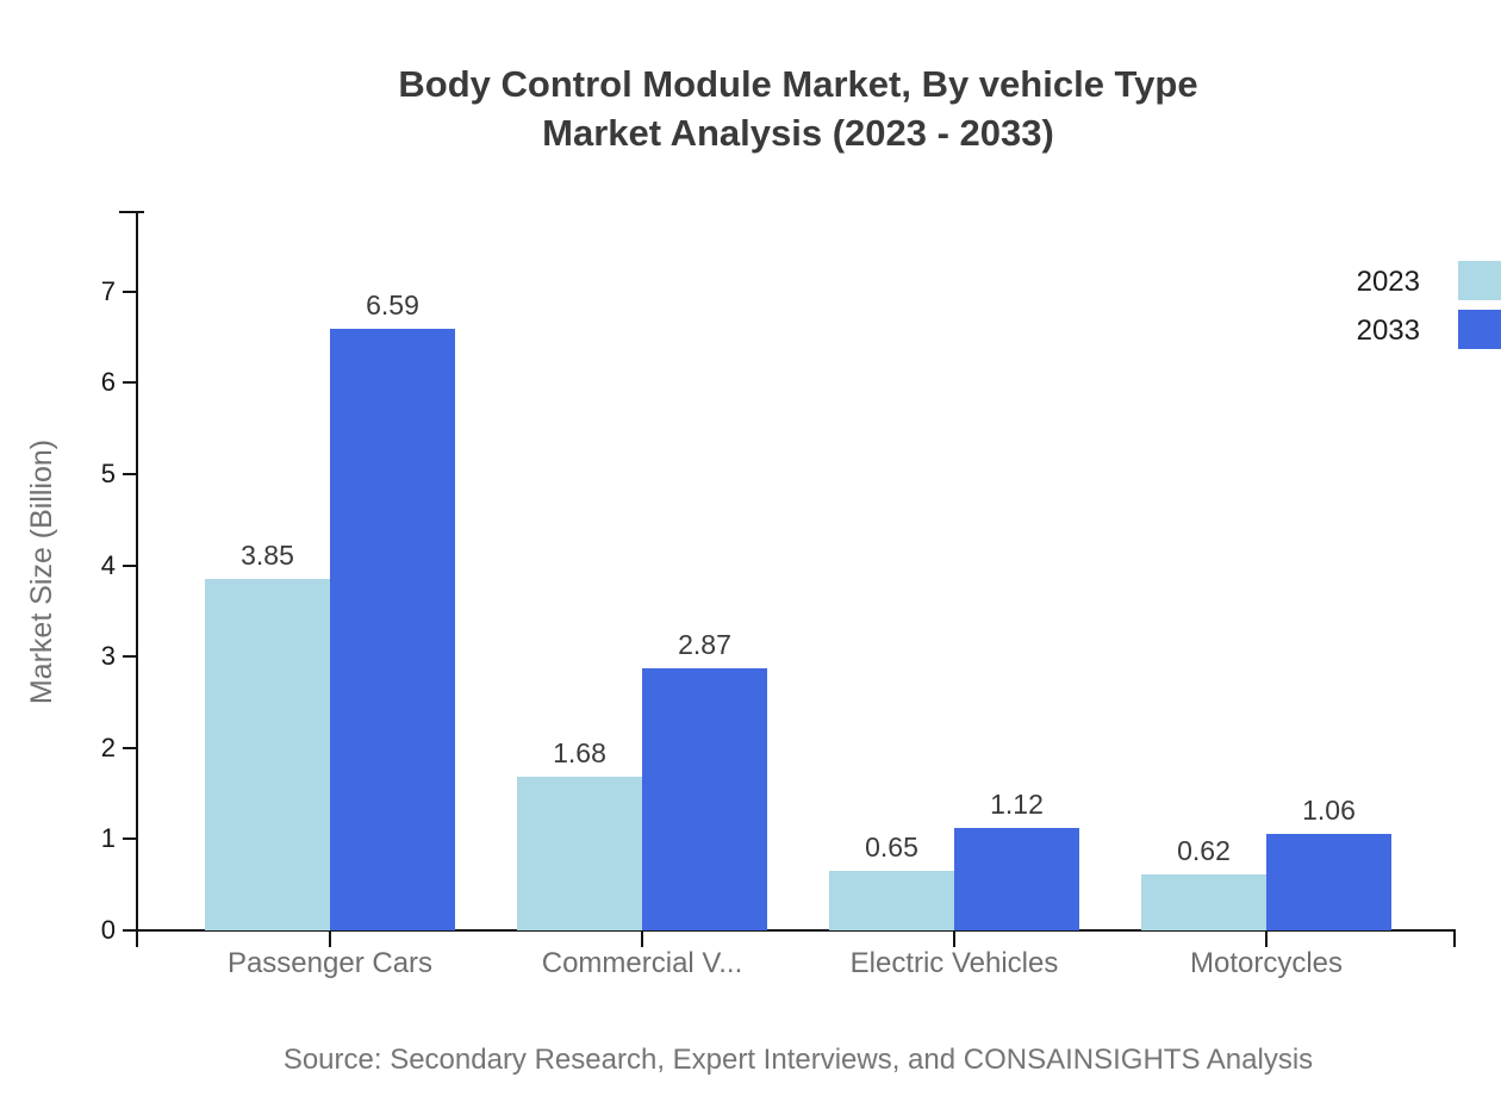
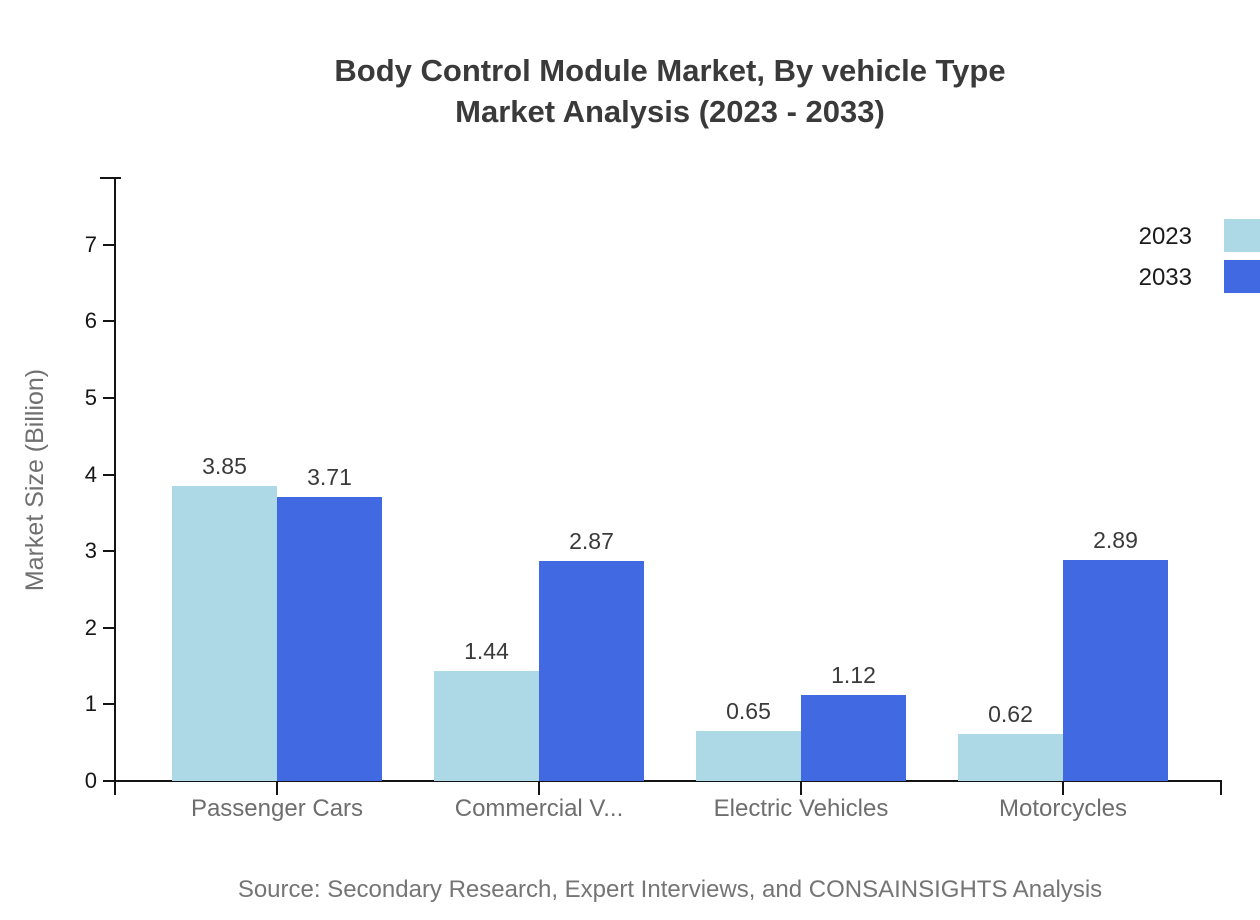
2033/Passenger Cars: 6.59 -> 3.71
2023/Commercial V...: 1.68 -> 1.44
2033/Motorcycles: 1.06 -> 2.89
